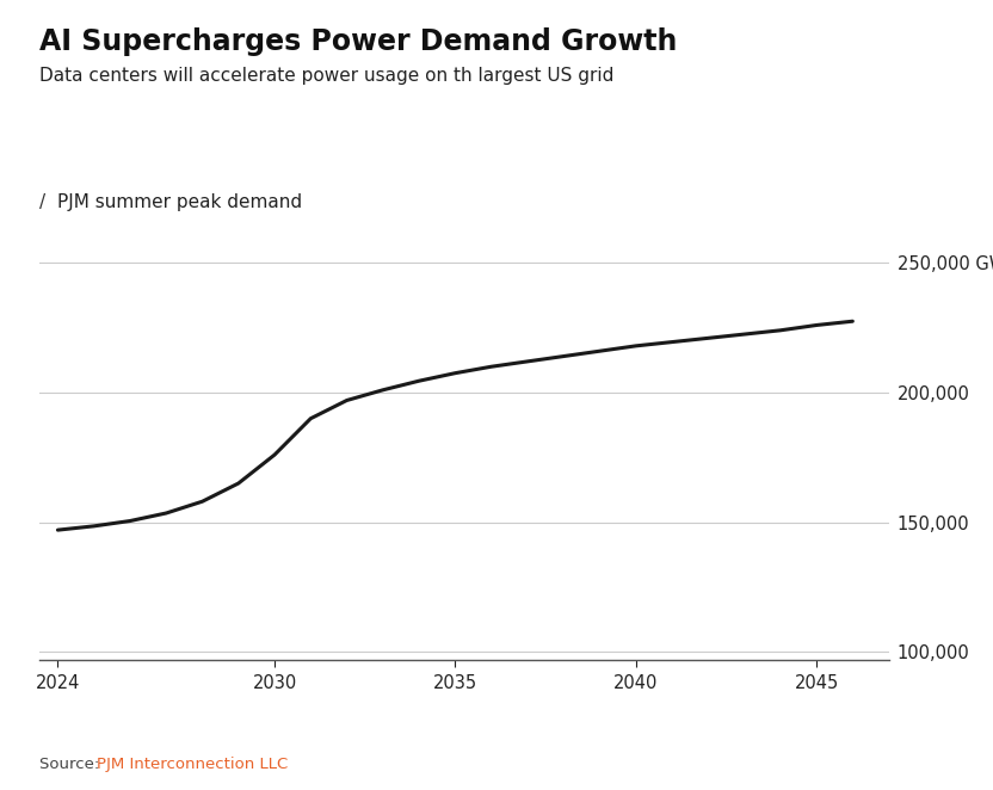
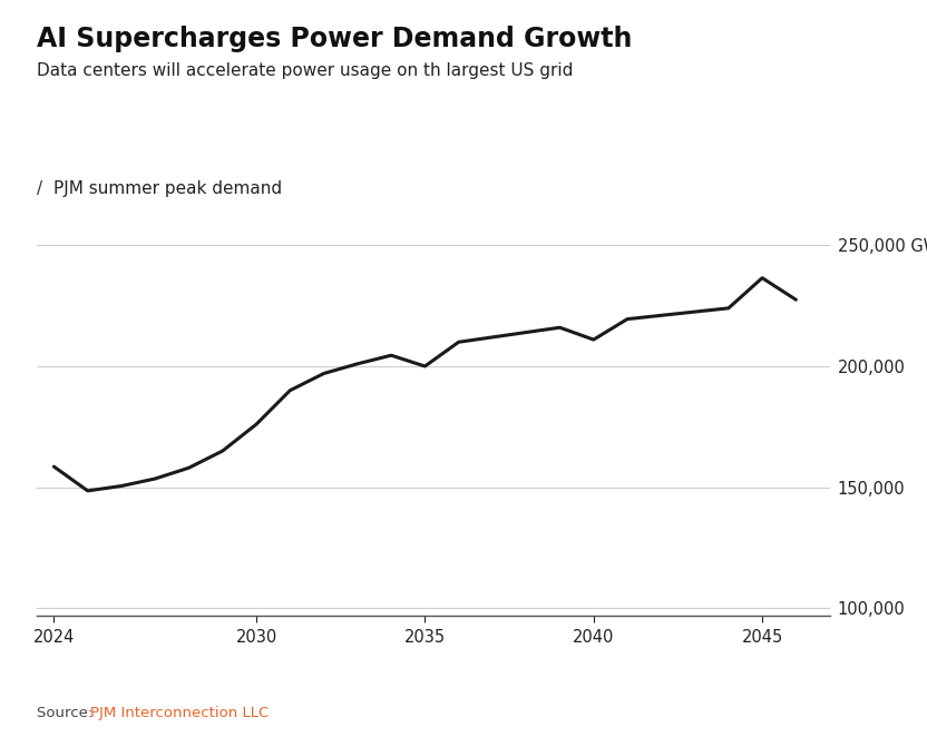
2024: 147,000 -> 158,500
2035: 207,500 -> 200,000
2040: 218,000 -> 211,000
2045: 226,000 -> 236,500
